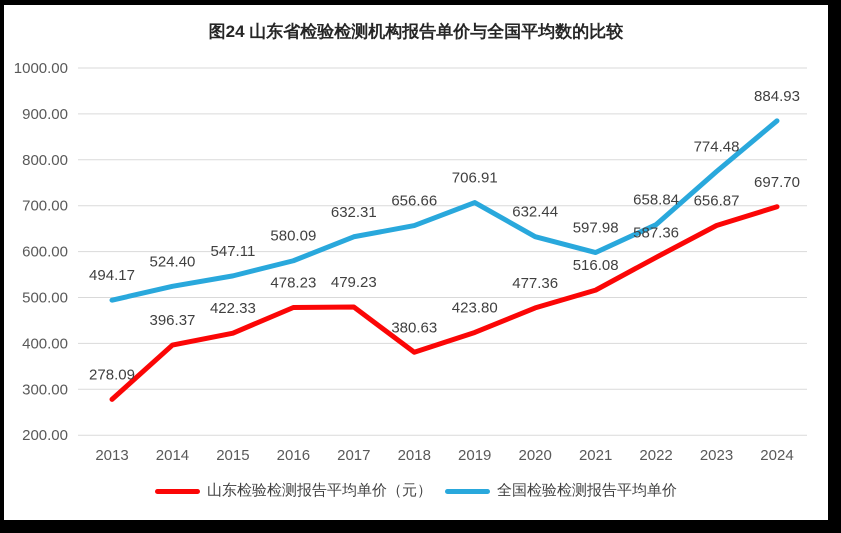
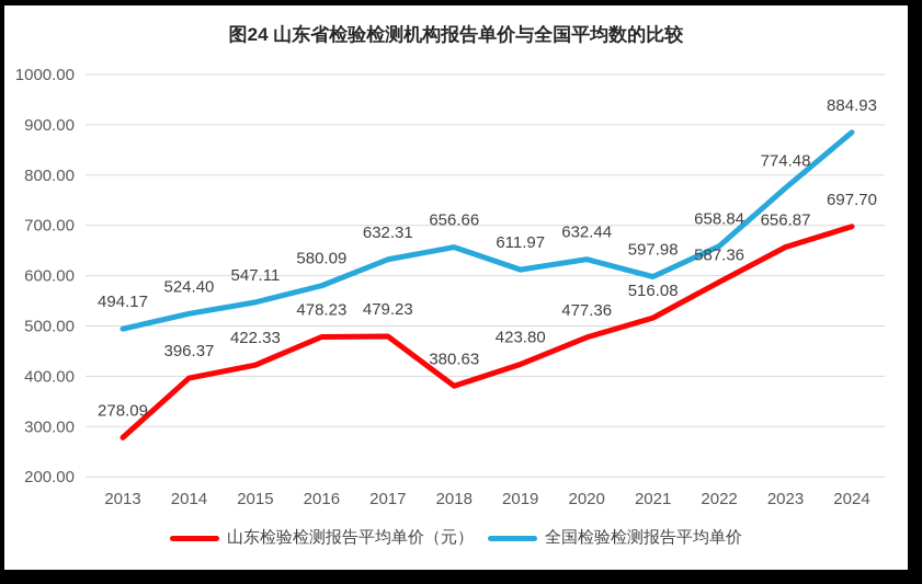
全国检验检测报告平均单价/2019: 706.91 -> 611.97
